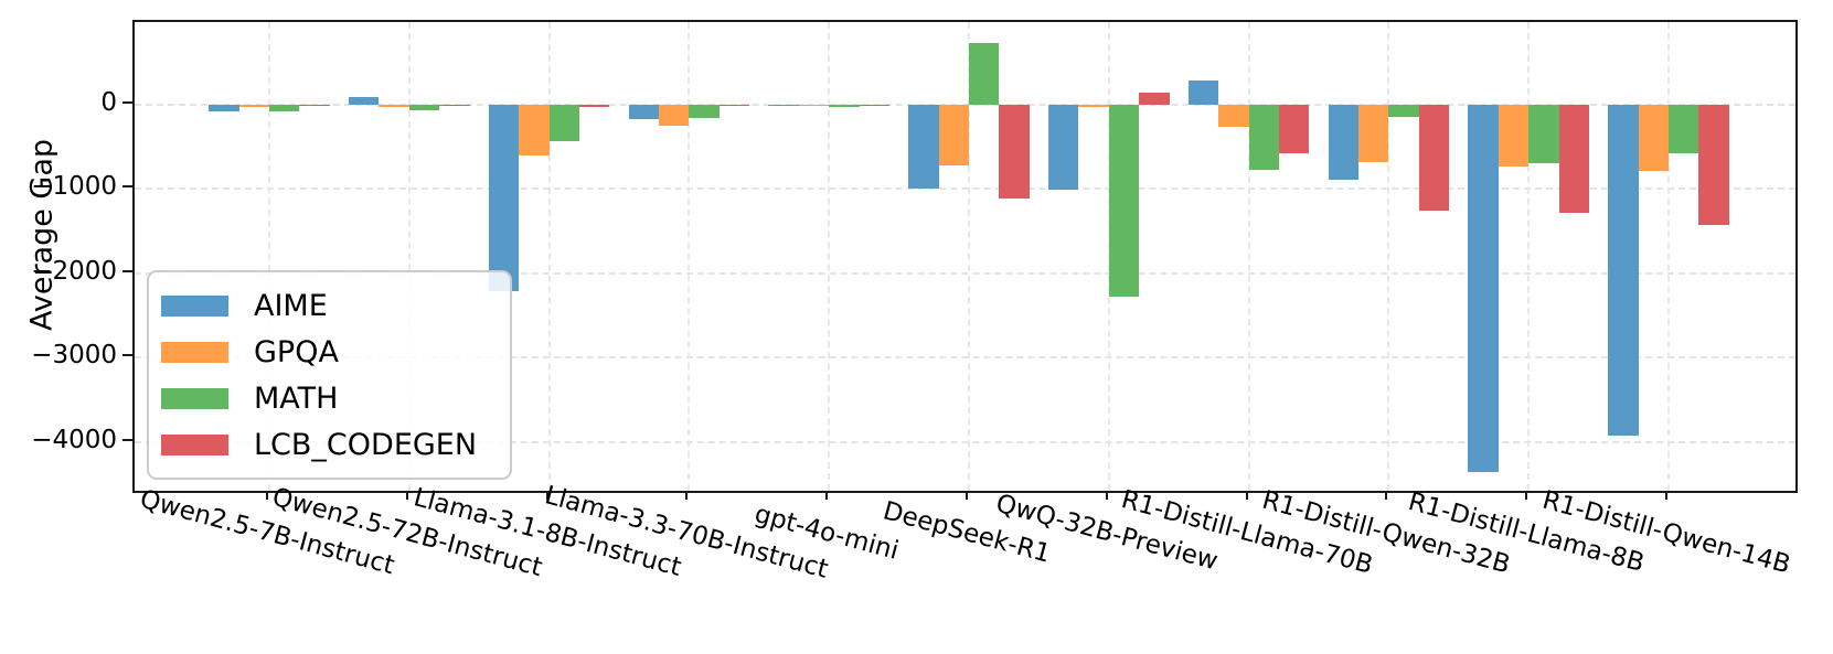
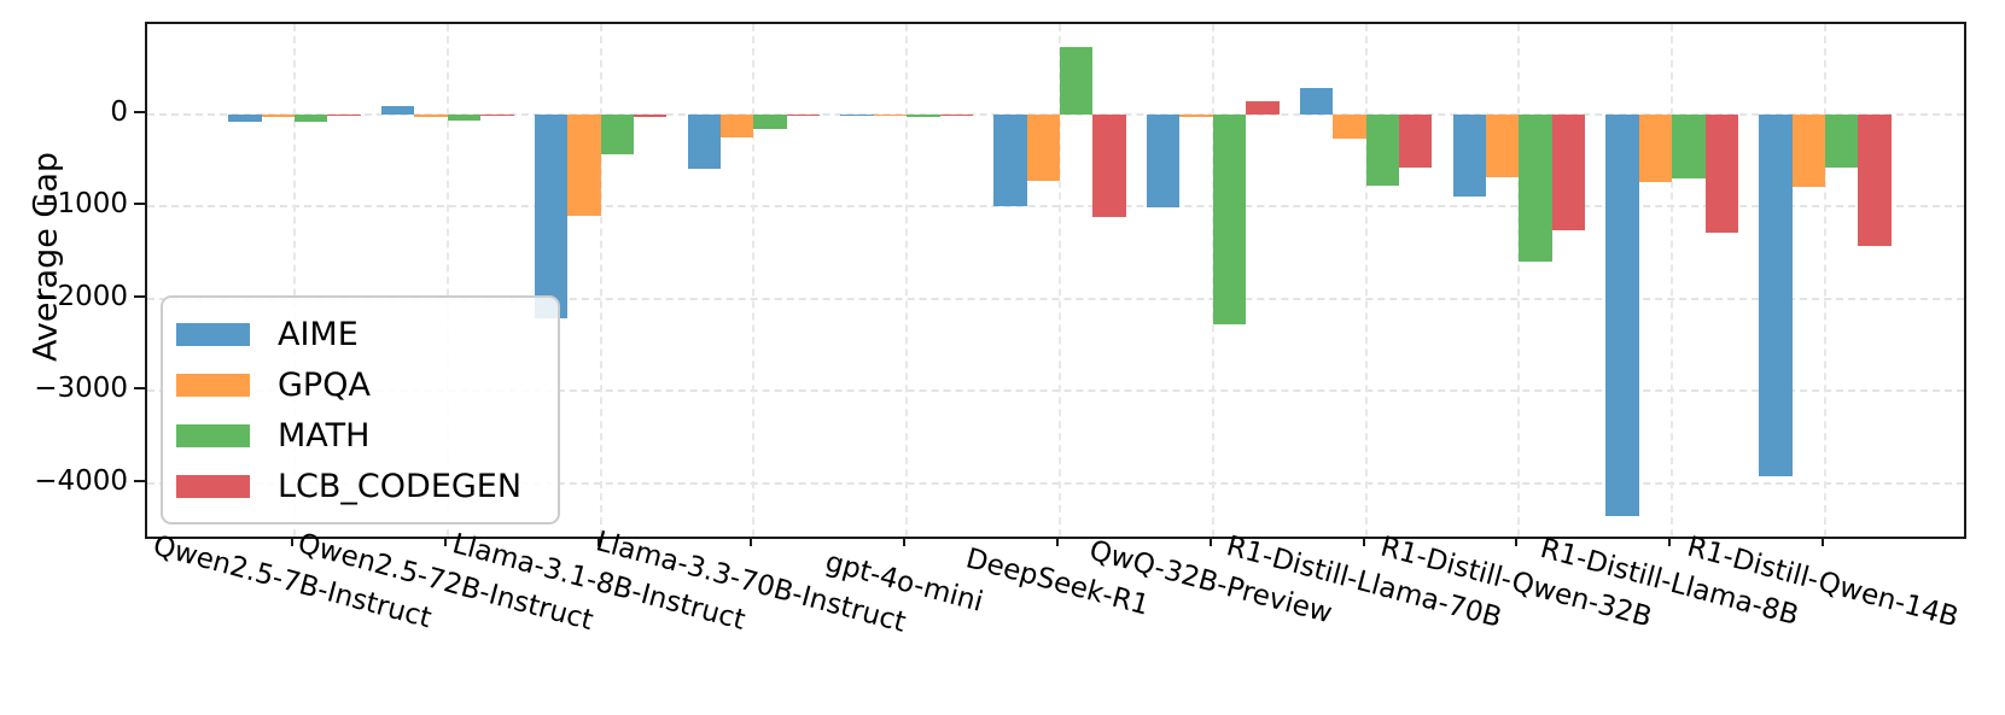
GPQA/Llama-3.1-8B-Instruct: -600 -> -1100
AIME/Llama-3.3-70B-Instruct: -200 -> -600
MATH/R1-Distill-Qwen-32B: -200 -> -1600
